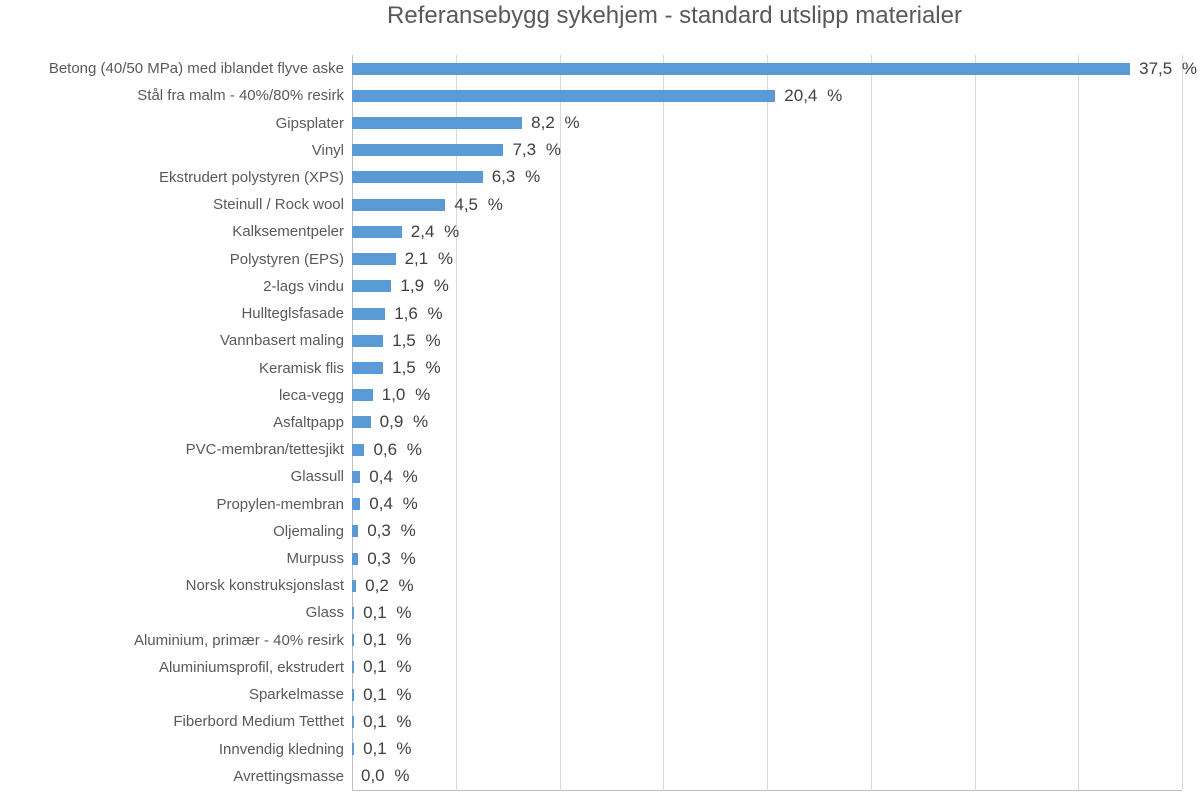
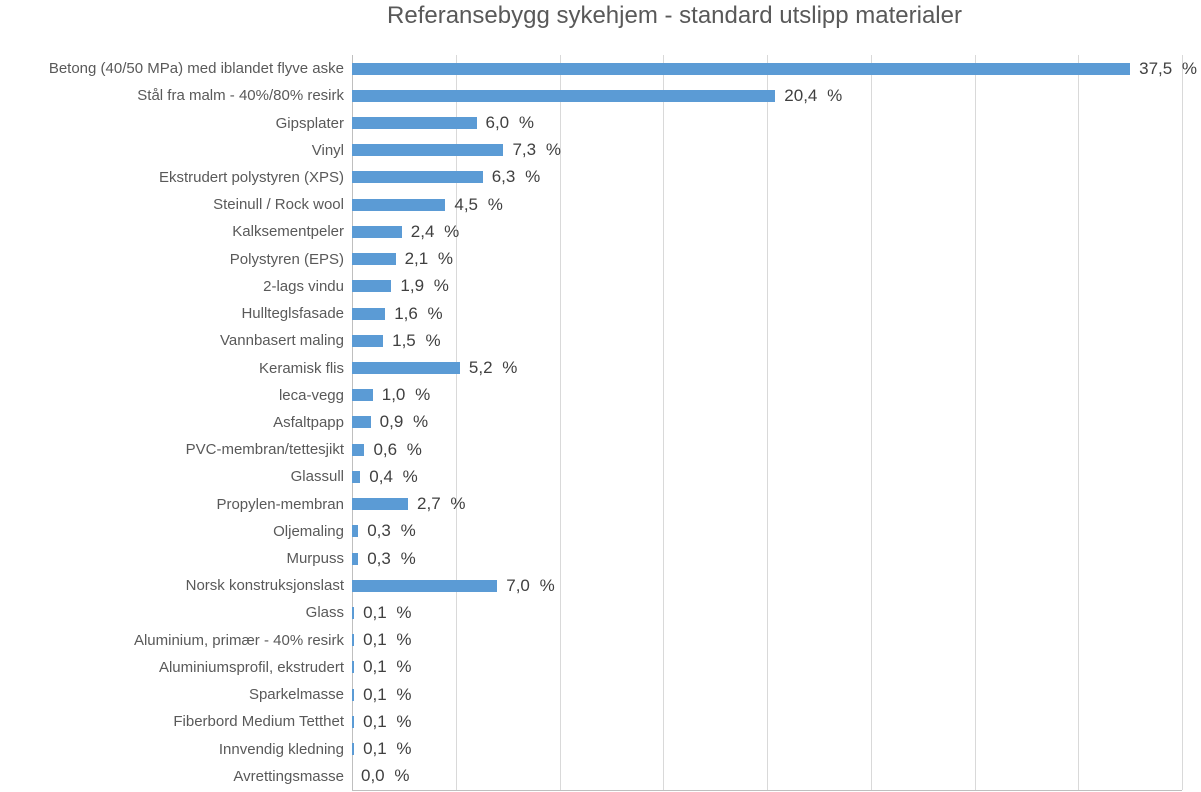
Gipsplater: 8,2 -> 6,0
Keramisk flis: 1,5 -> 5,2
Propylen-membran: 0,4 -> 2,7
Norsk konstruksjonslast: 0,2 -> 7,0
